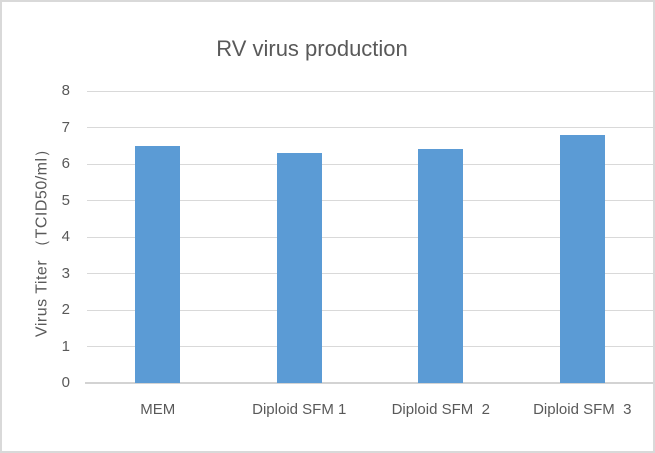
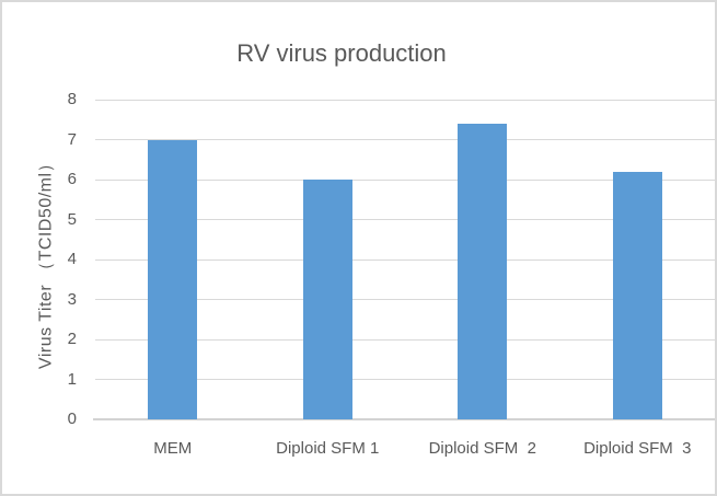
MEM: 6.5 -> 7.0
Diploid SFM 1: 6.3 -> 6.0
Diploid SFM 2: 6.4 -> 7.4
Diploid SFM 3: 6.8 -> 6.2
